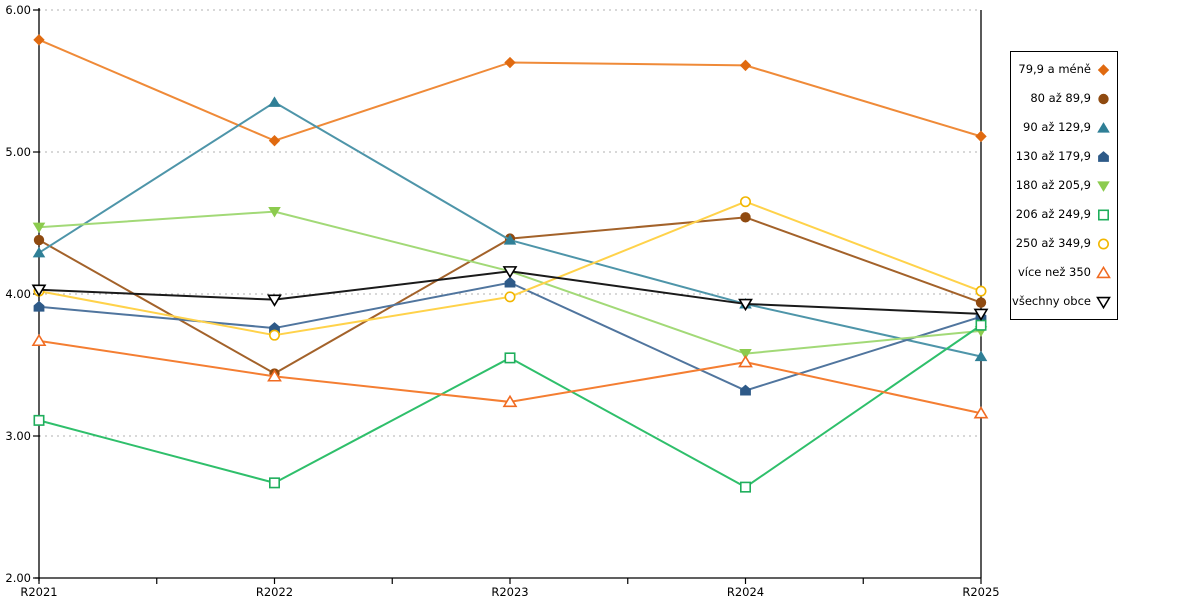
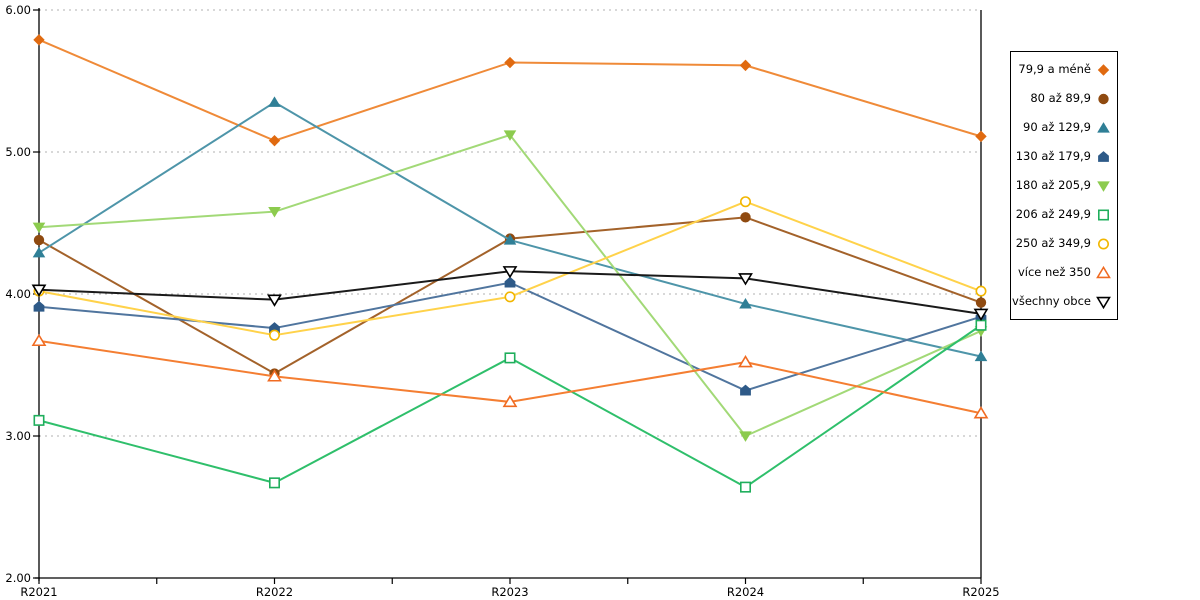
180 až 205,9/R2023: 4.16 -> 5.12
180 až 205,9/R2024: 3.58 -> 3.00
všechny obce/R2024: 3.93 -> 4.11
